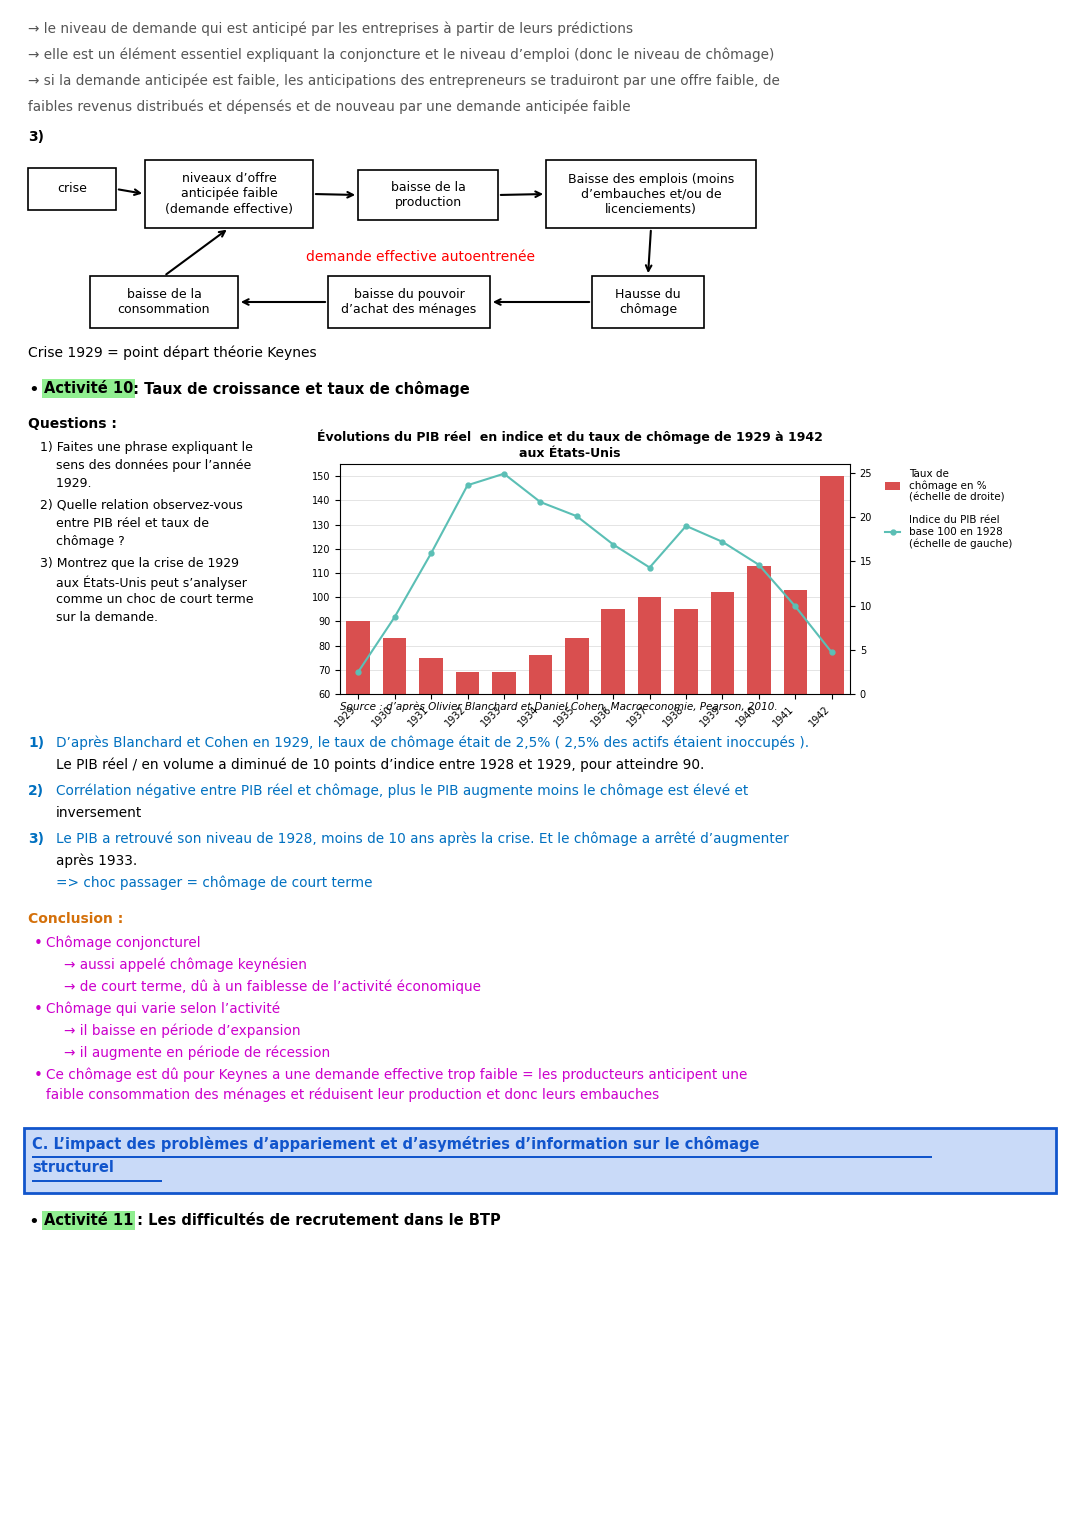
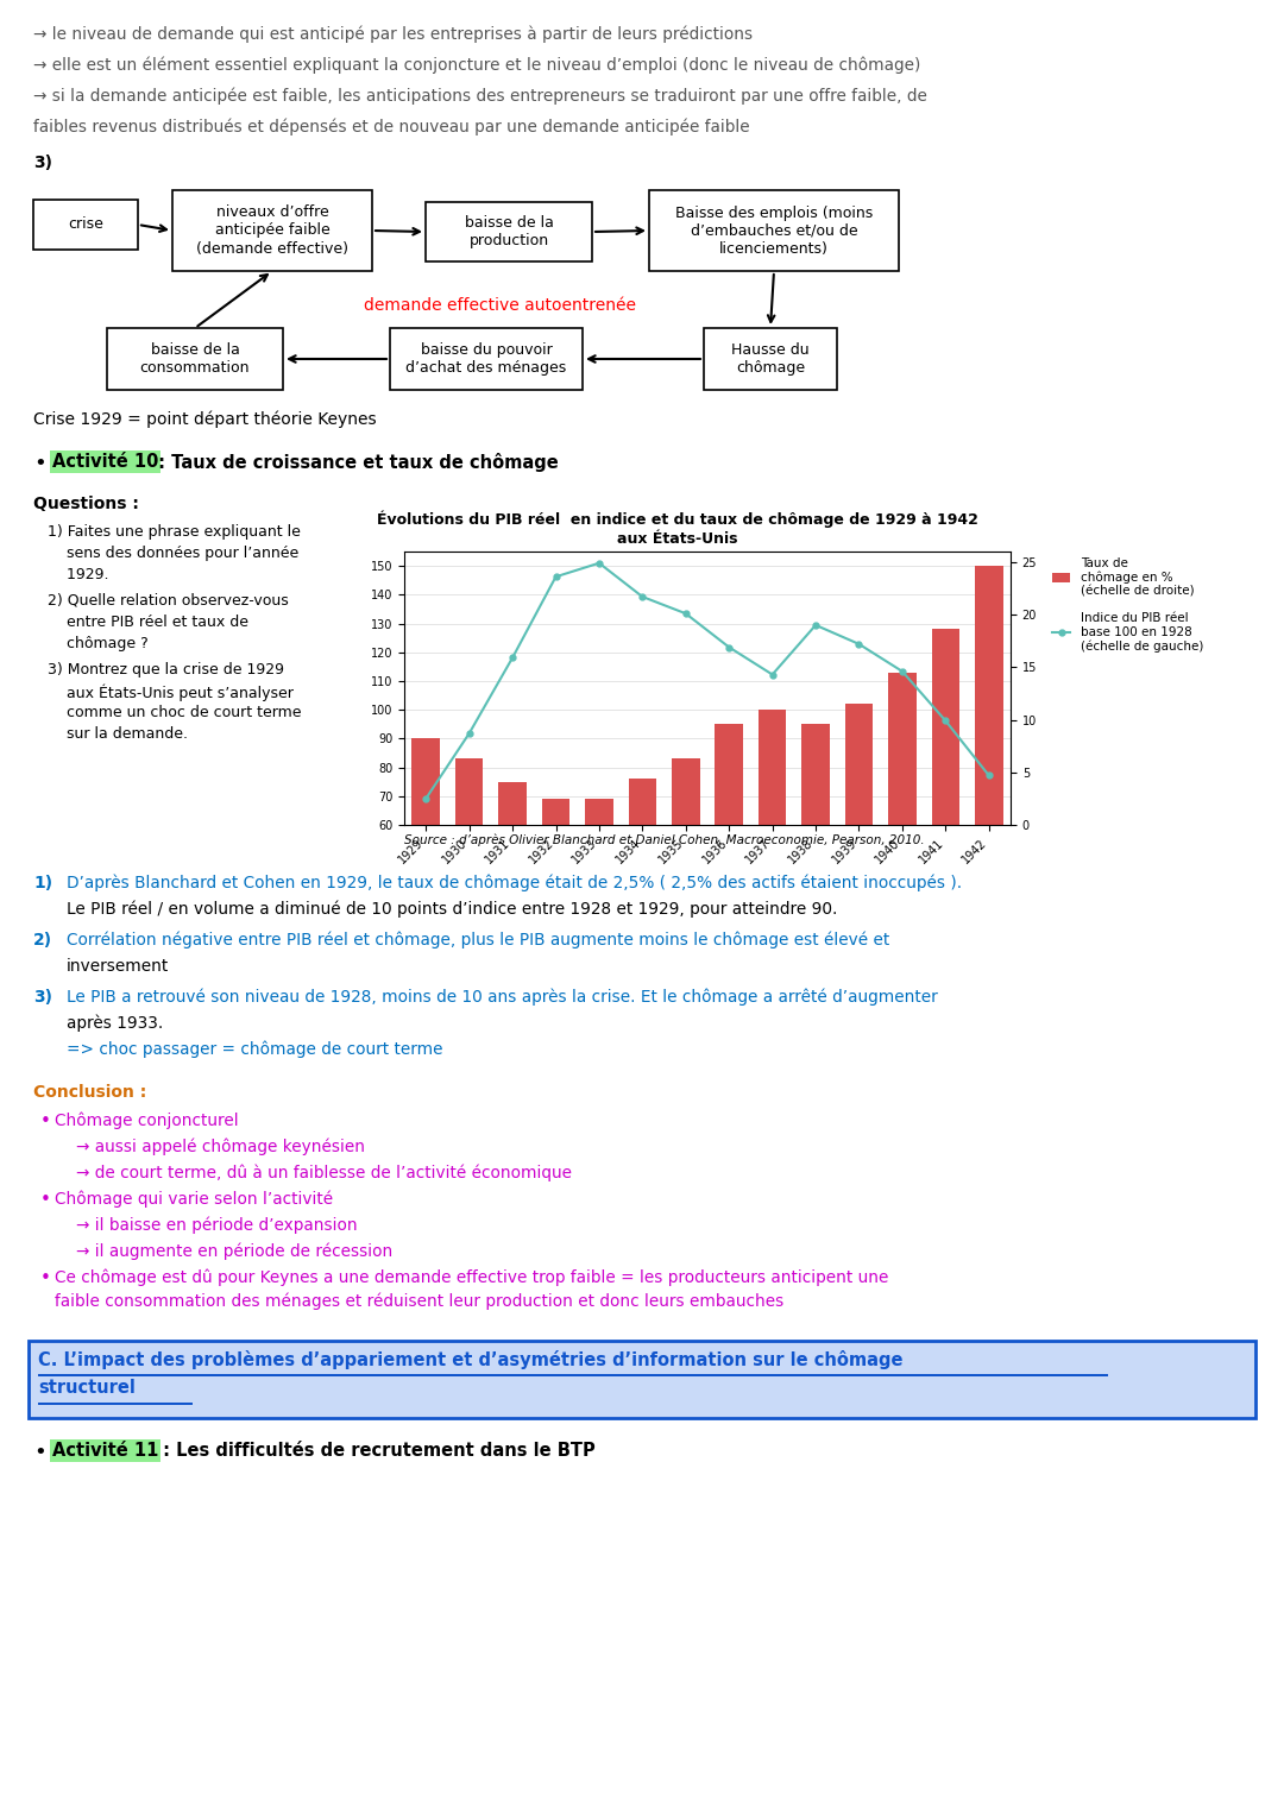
Taux de chômage en % (échelle de droite)/1941: 103 -> 128
